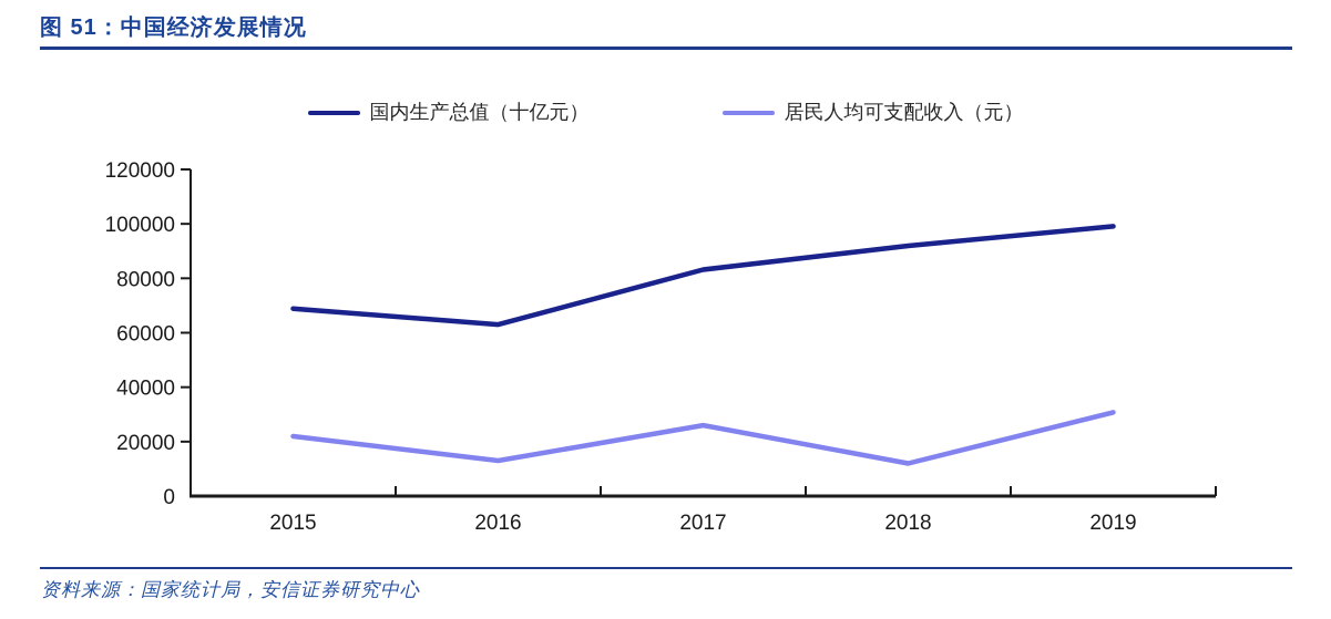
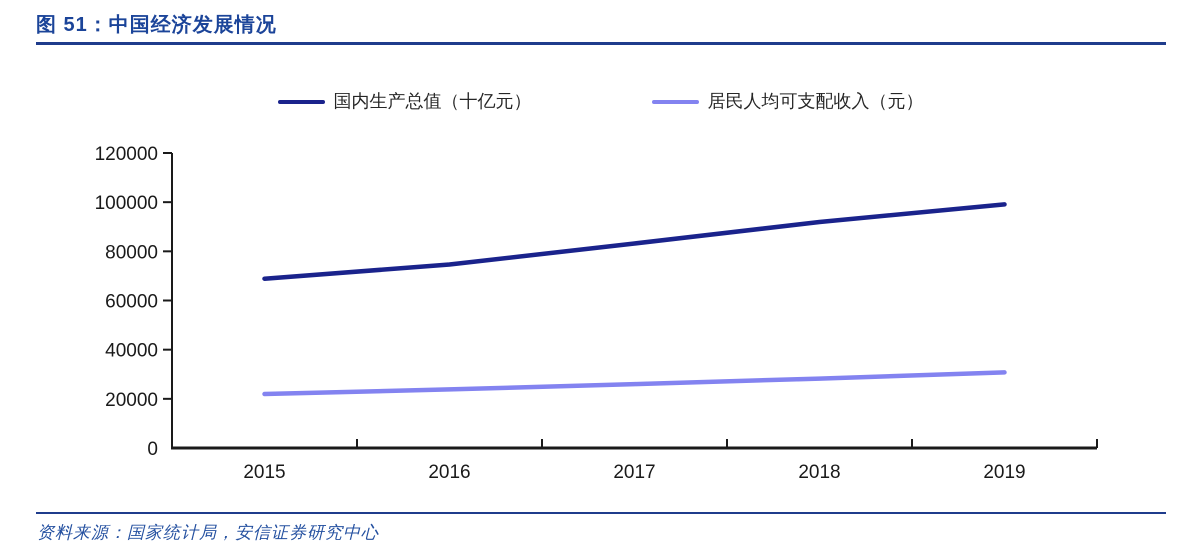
国内生产总值（十亿元）/2016: 63000 -> 75000
居民人均可支配收入（元）/2016: 13000 -> 24000
居民人均可支配收入（元）/2018: 12000 -> 28000
